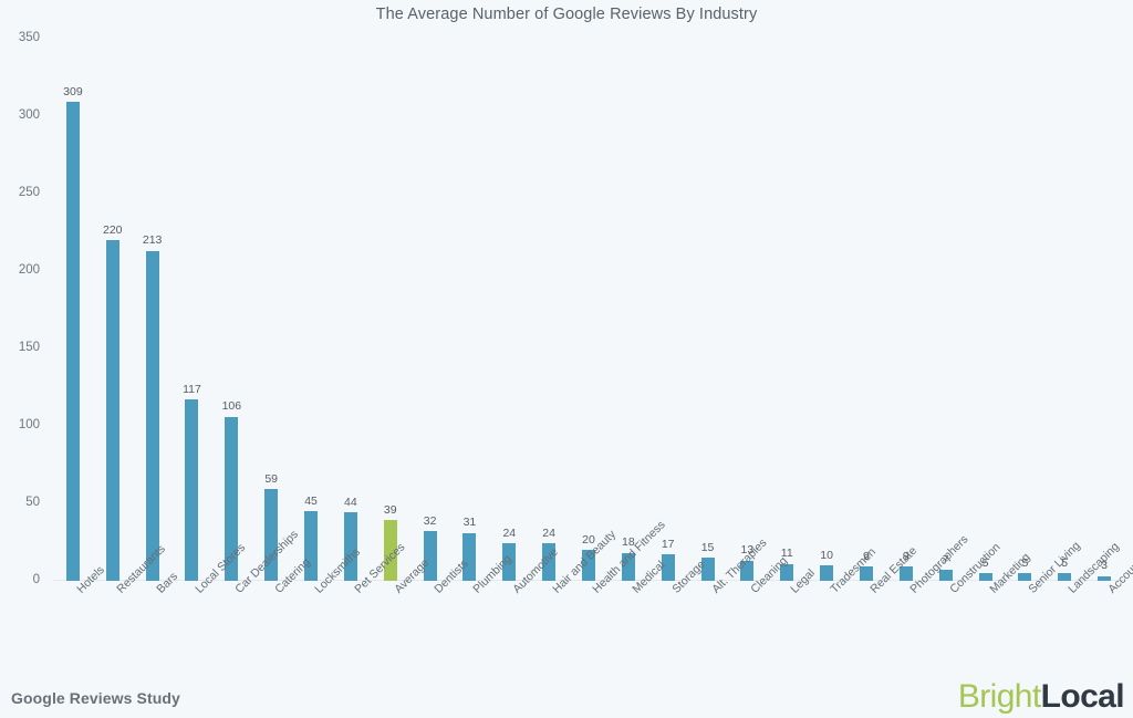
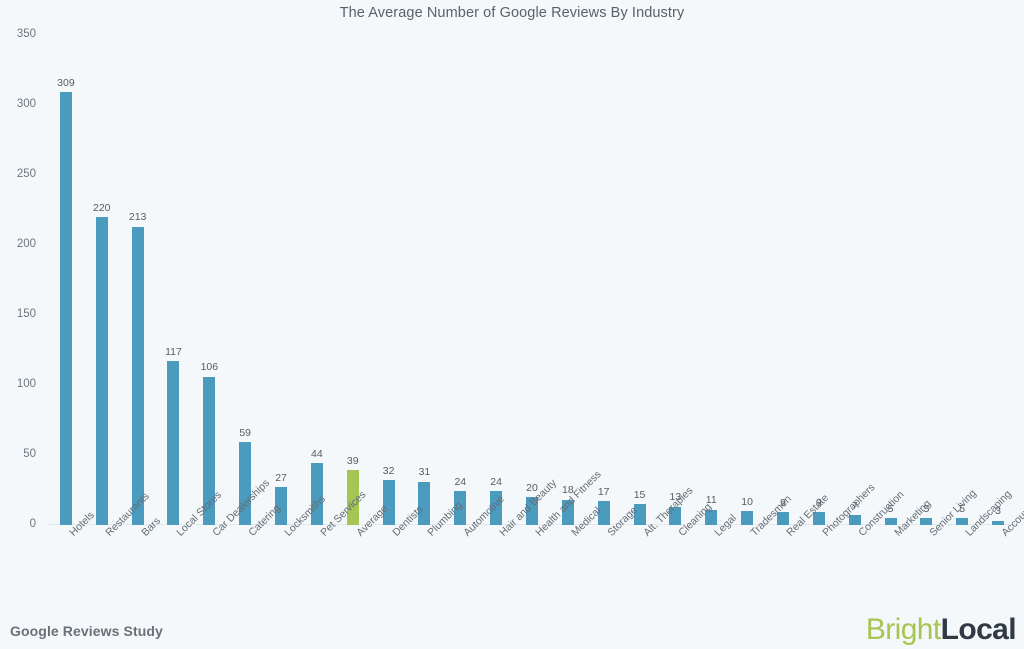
Locksmiths: 45 -> 27
